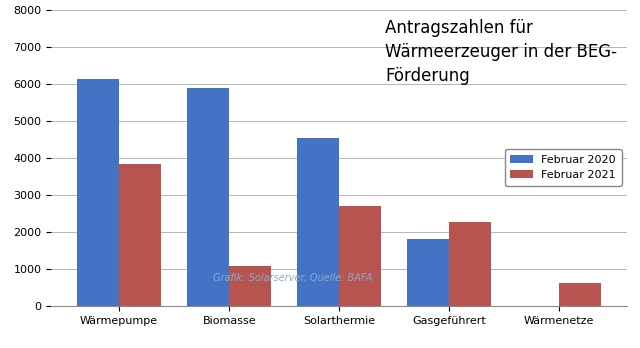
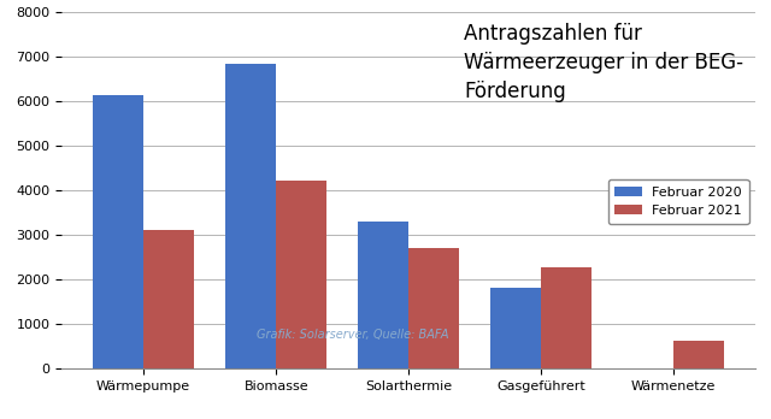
Februar 2021/Wärmepumpe: 3850 -> 3130
Februar 2020/Biomasse: 5900 -> 6850
Februar 2021/Biomasse: 1100 -> 4230
Februar 2020/Solarthermie: 4550 -> 3300
